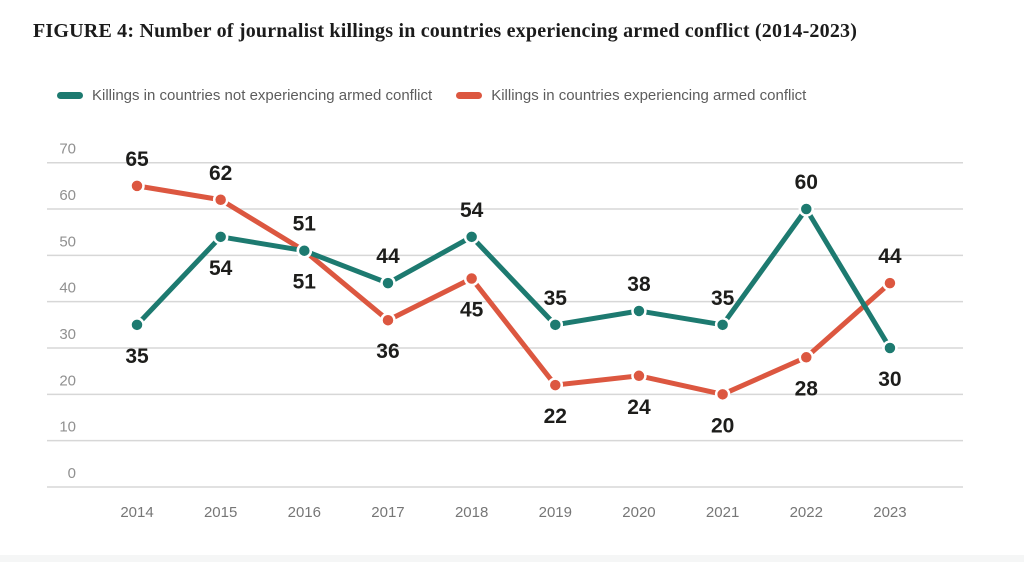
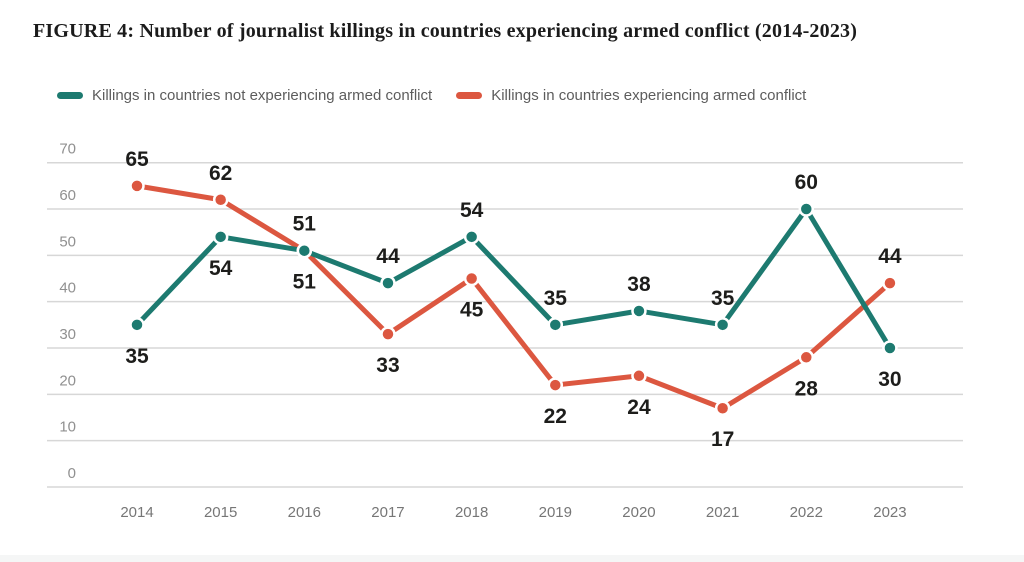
Killings in countries experiencing armed conflict/2017: 36 -> 33
Killings in countries experiencing armed conflict/2021: 20 -> 17
